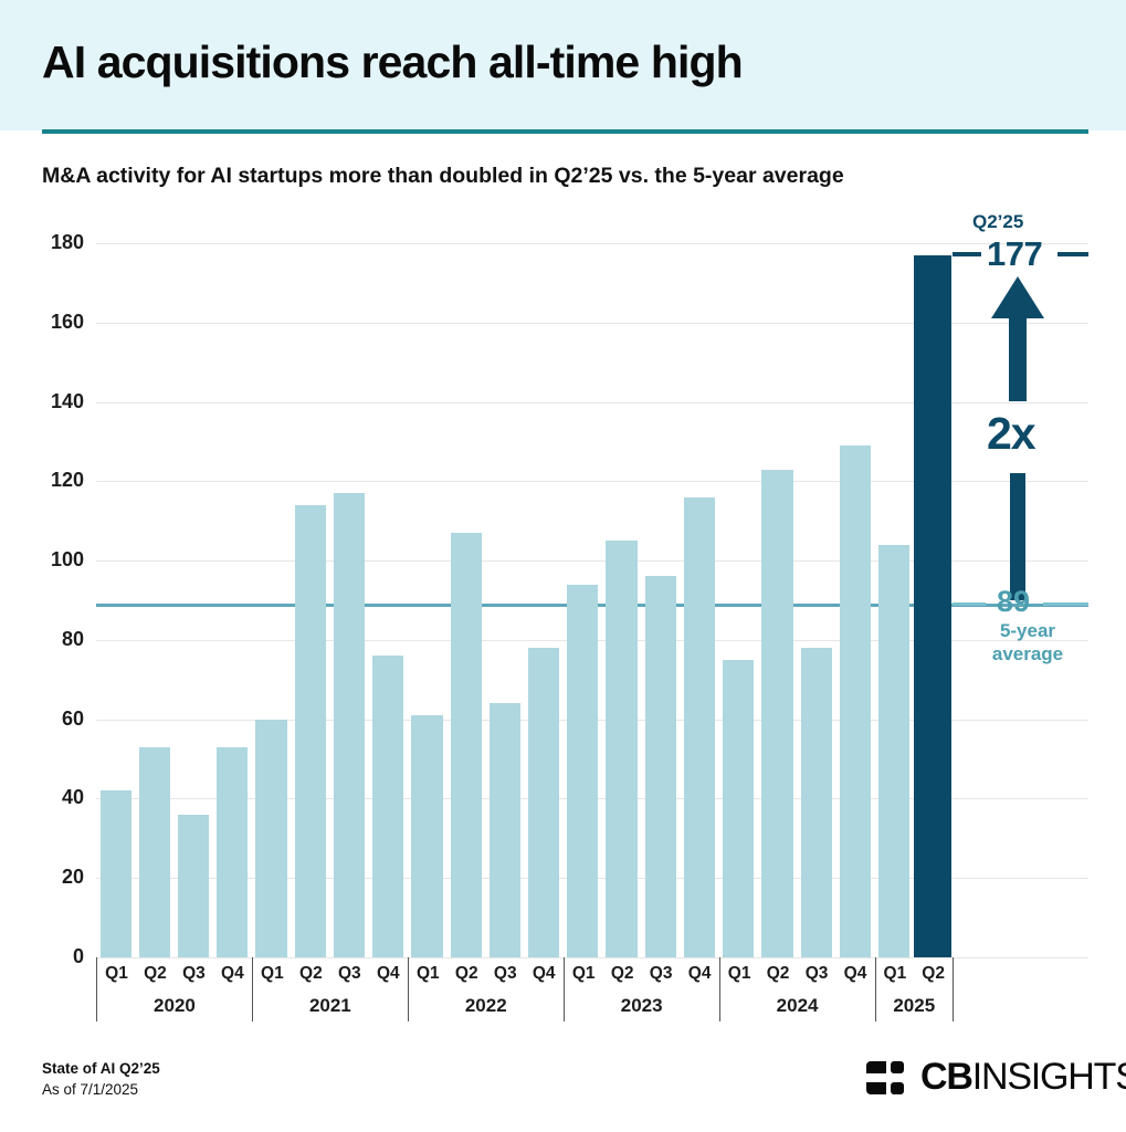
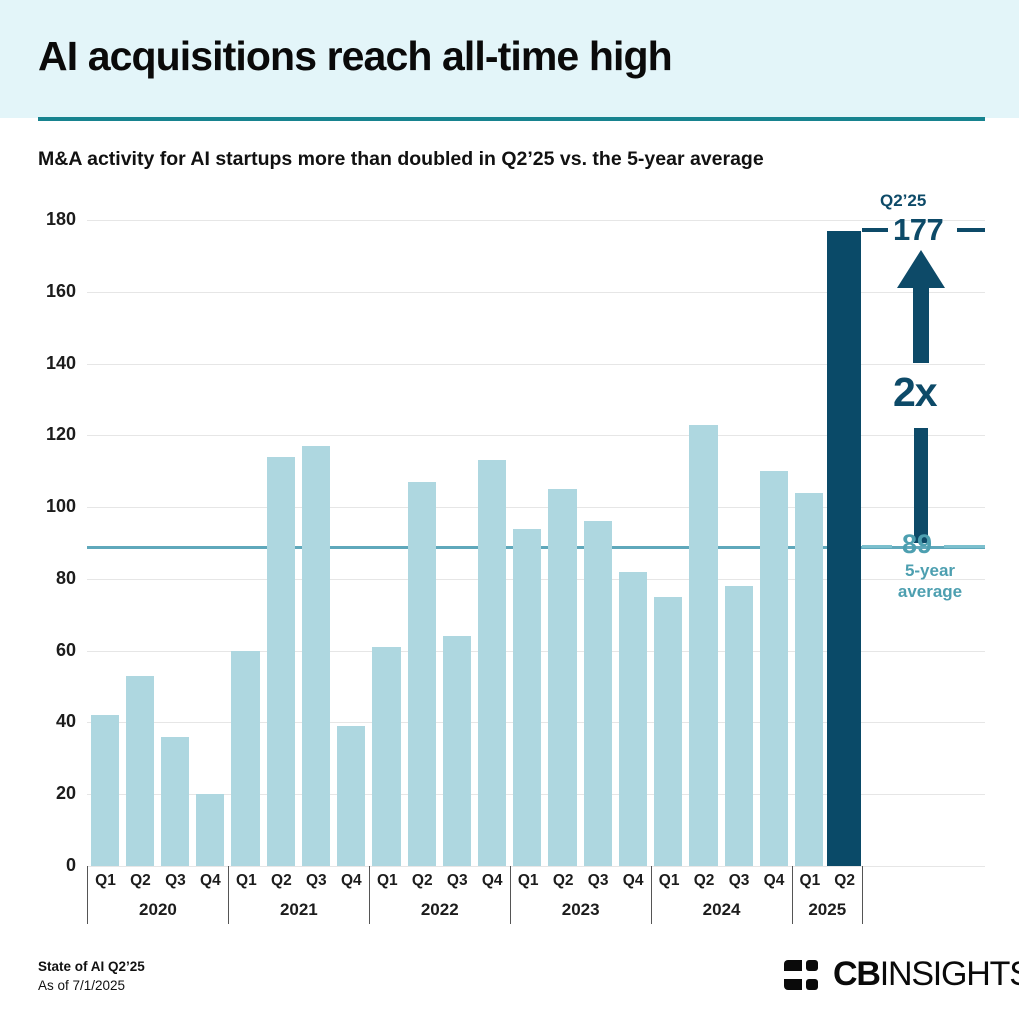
Q4 2020: 53 -> 20
Q4 2021: 76 -> 39
Q4 2022: 78 -> 113
Q4 2023: 116 -> 82
Q4 2024: 129 -> 110
